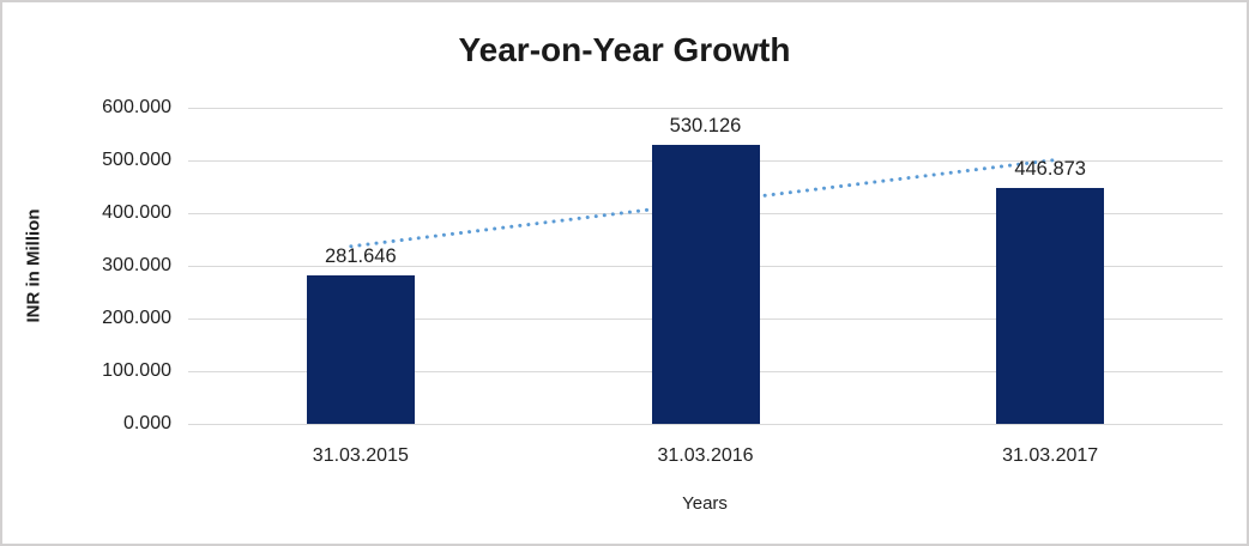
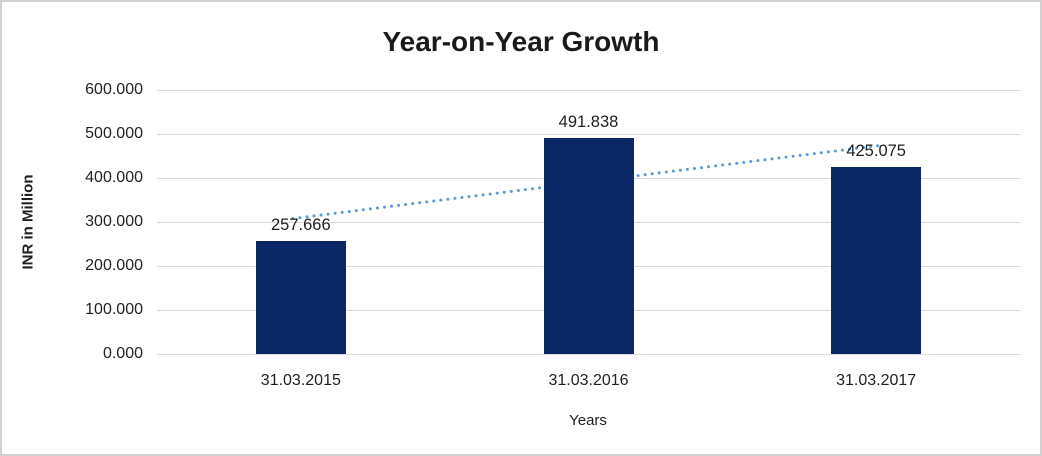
31.03.2015: 281.646 -> 257.666
31.03.2016: 530.126 -> 491.838
31.03.2017: 446.873 -> 425.075
